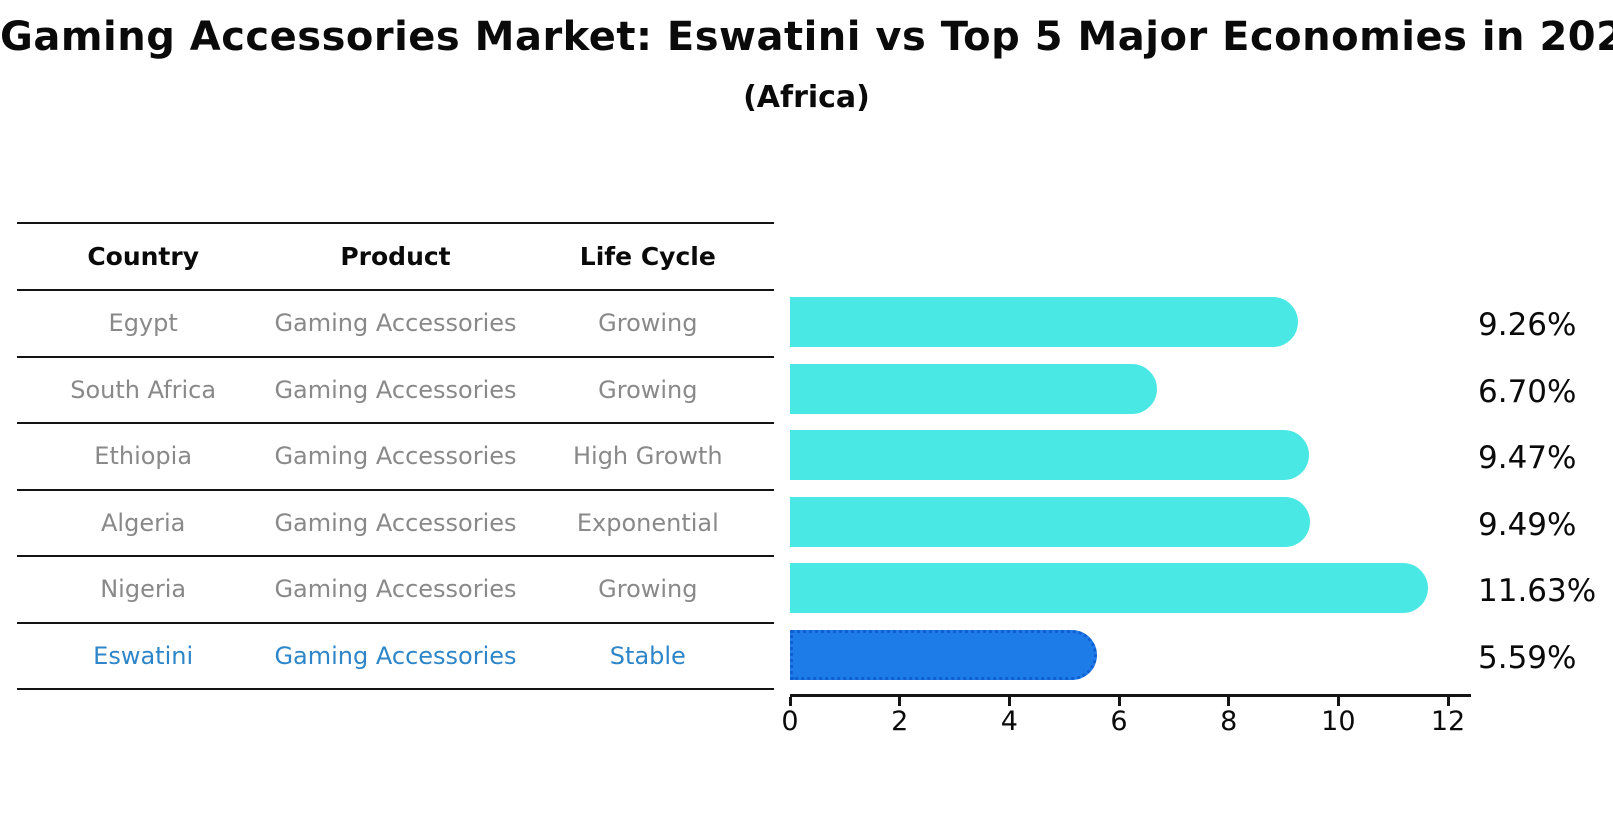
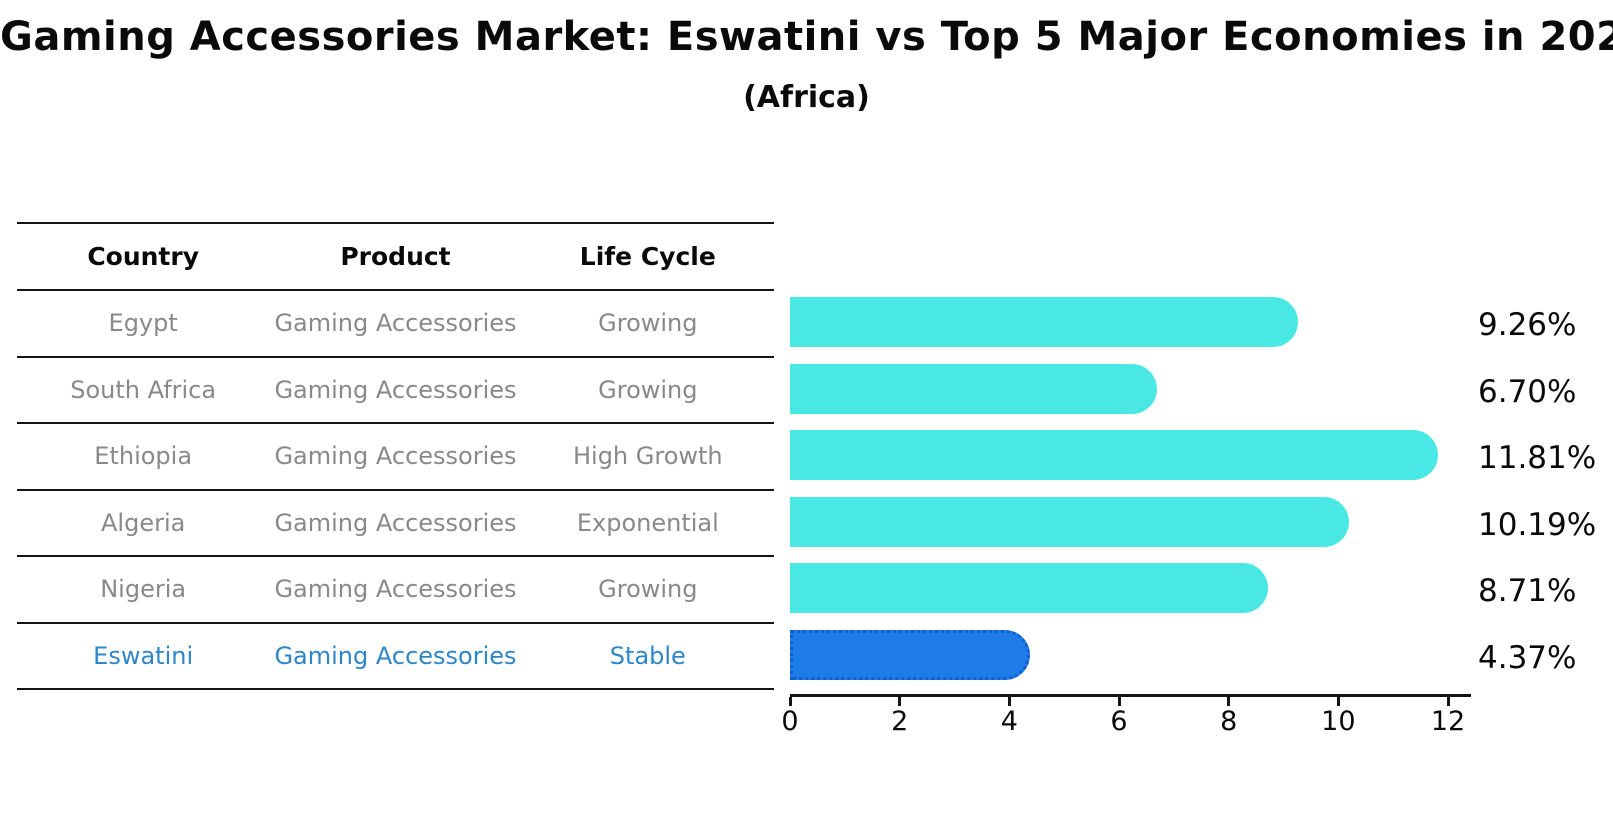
Ethiopia: 9.47% -> 11.81%
Algeria: 9.49% -> 10.19%
Nigeria: 11.63% -> 8.71%
Eswatini: 5.59% -> 4.37%
